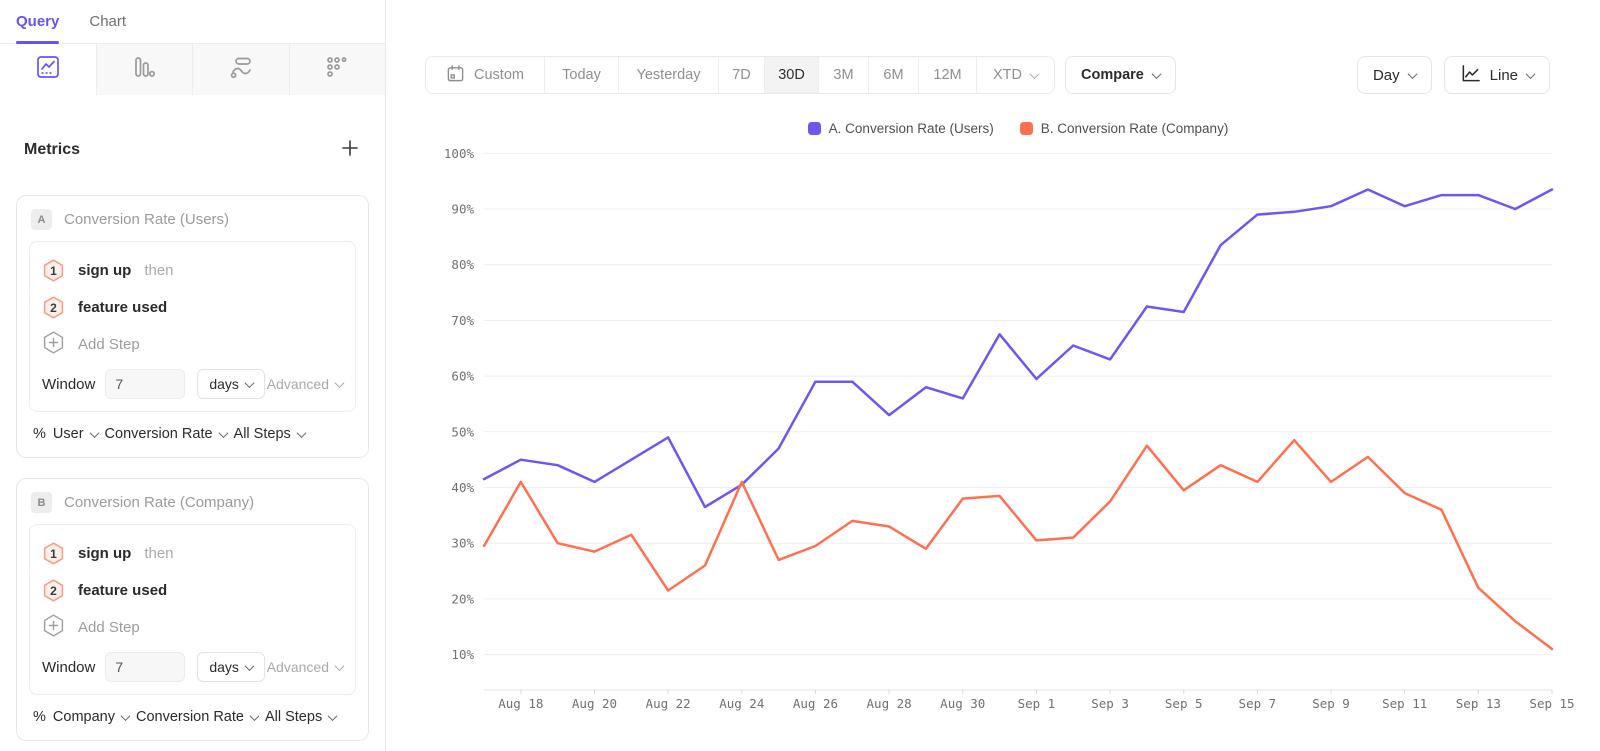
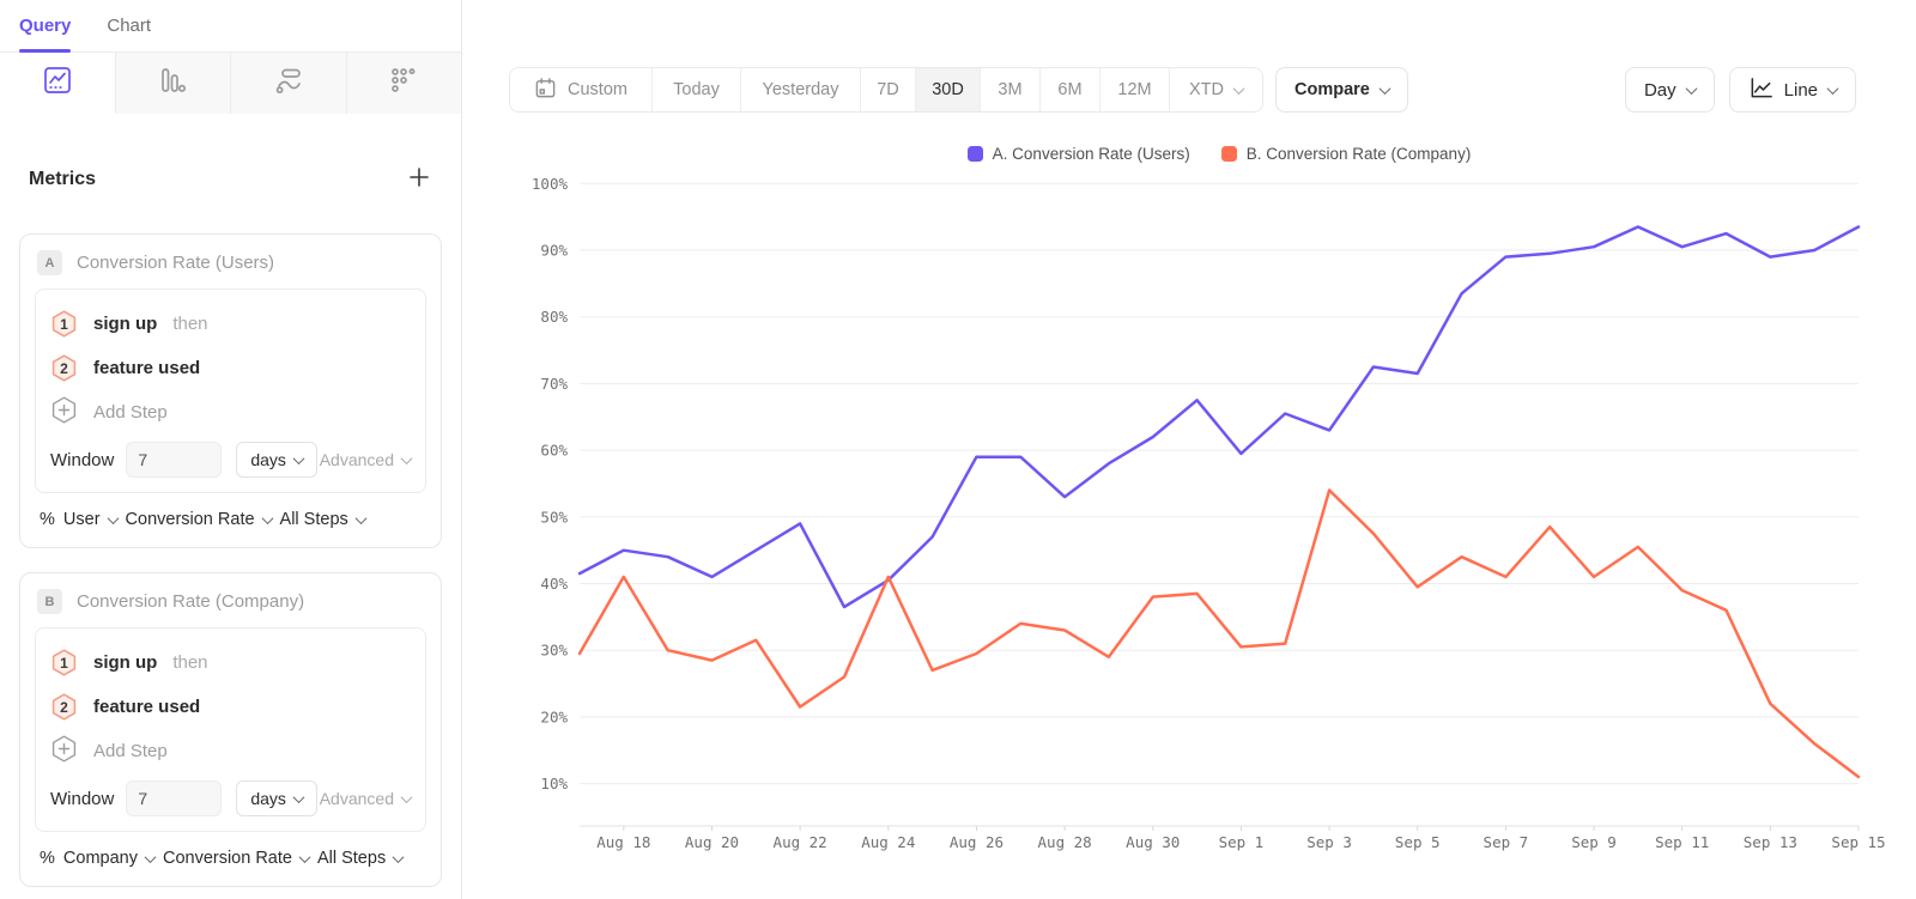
A. Conversion Rate (Users)/Aug 30: 56% -> 62%
B. Conversion Rate (Company)/Sep 3: 38% -> 54%
A. Conversion Rate (Users)/Sep 13: 92% -> 89%
